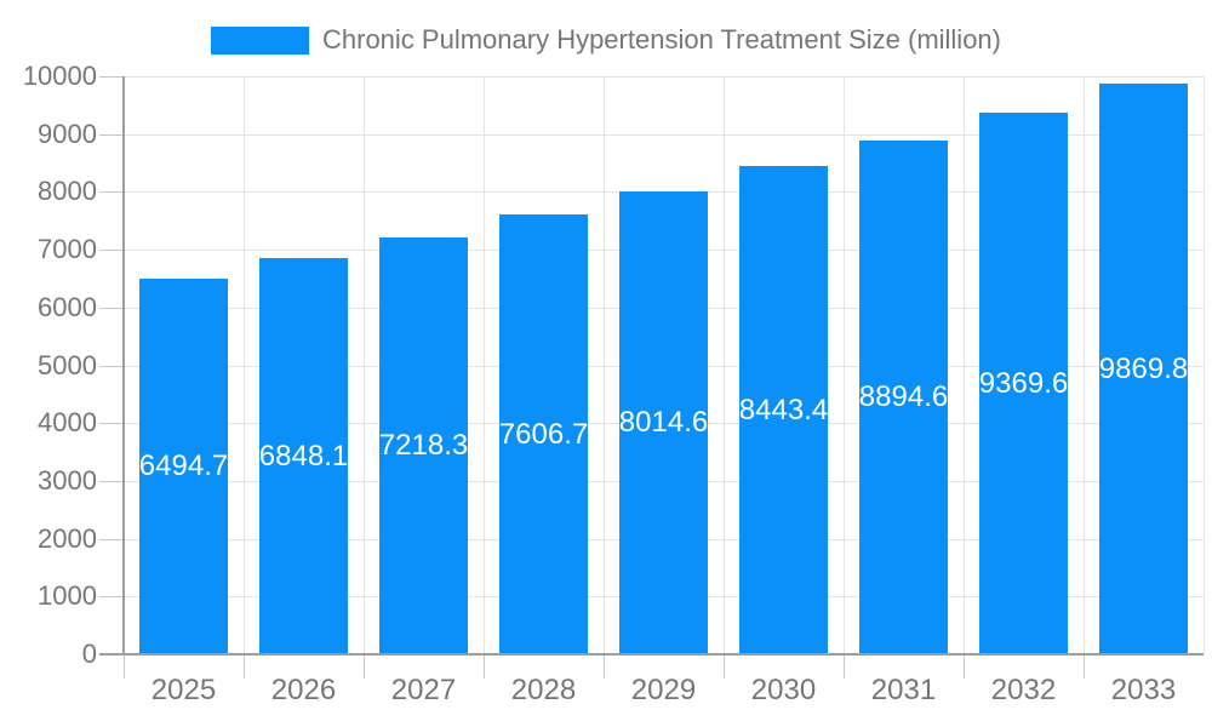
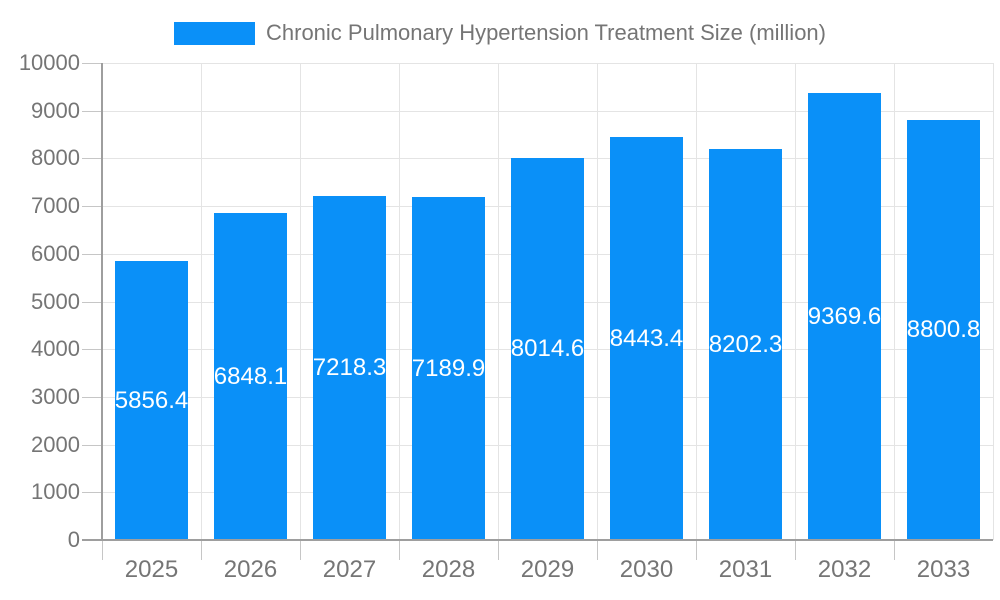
2025: 6494.7 -> 5856.4
2028: 7606.7 -> 7189.9
2031: 8894.6 -> 8202.3
2033: 9869.8 -> 8800.8
